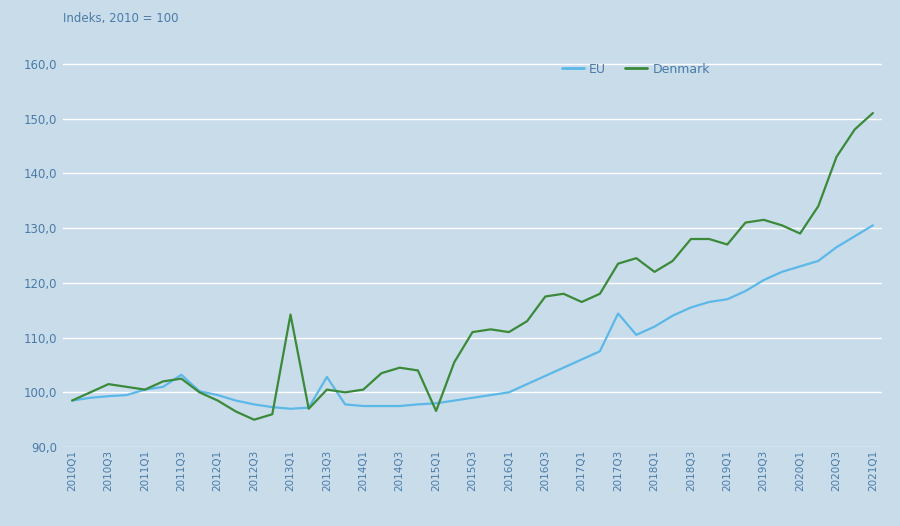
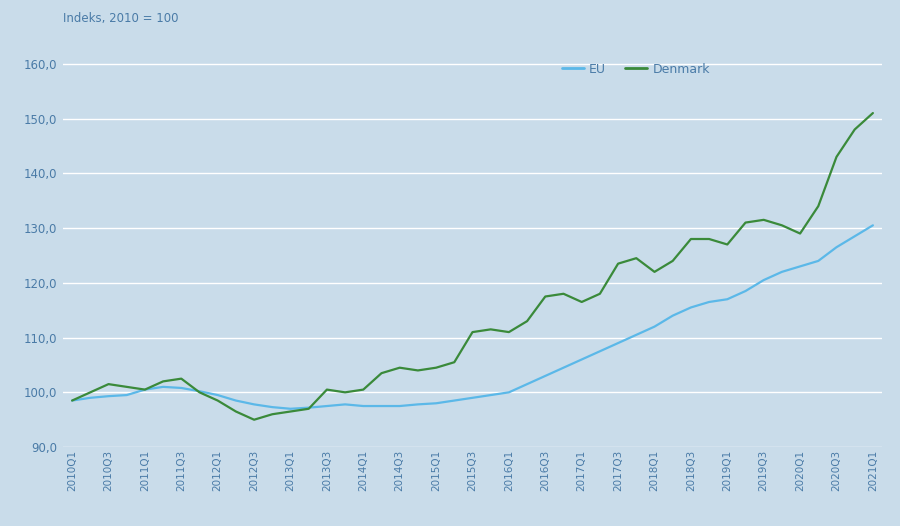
EU/2011Q3: 103,2 -> 100,8
Denmark/2013Q1: 114,2 -> 96,5
EU/2013Q3: 102,8 -> 97,5
Denmark/2015Q1: 96,6 -> 104,5
EU/2017Q3: 114,4 -> 109,0
